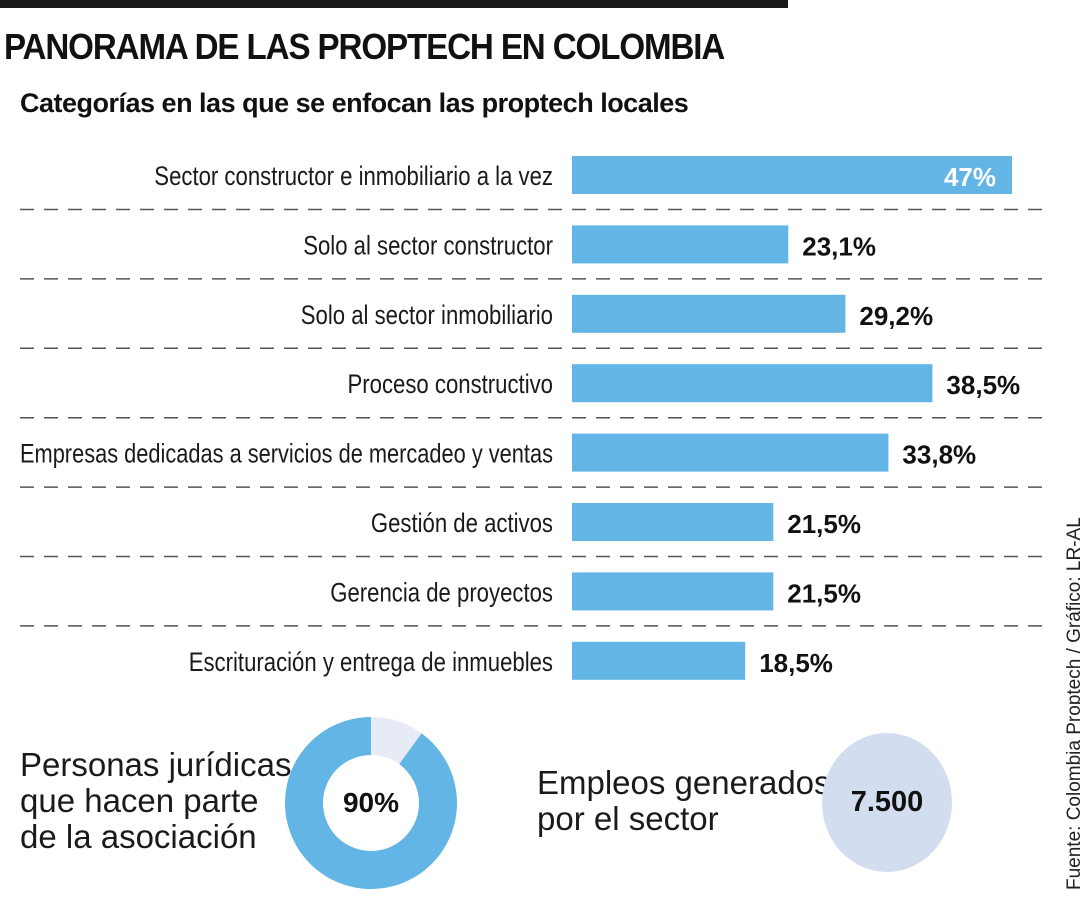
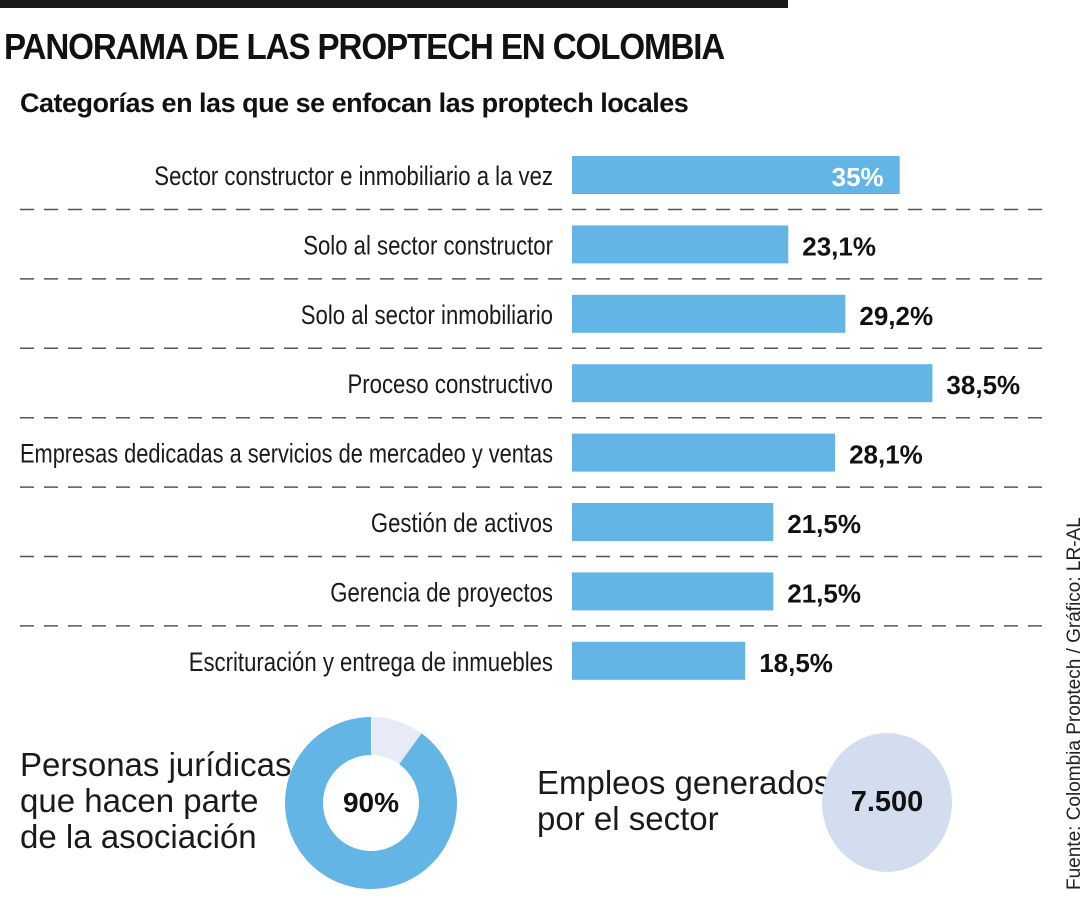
Sector constructor e inmobiliario a la vez: 47% -> 35%
Empresas dedicadas a servicios de mercadeo y ventas: 33,8% -> 28,1%
